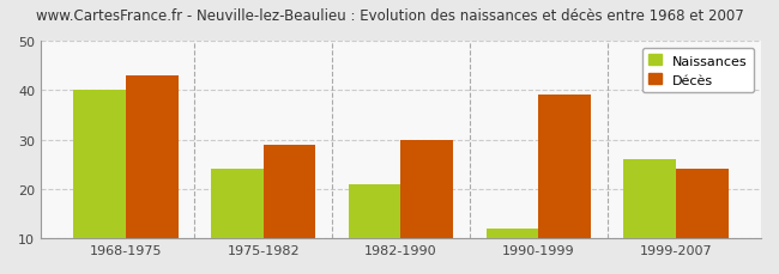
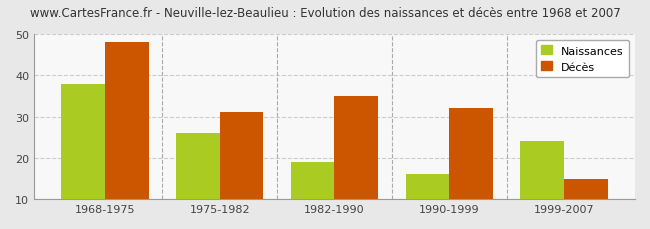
Naissances/1968-1975: 40 -> 38
Décès/1968-1975: 43 -> 48
Naissances/1975-1982: 24 -> 26
Décès/1975-1982: 29 -> 31
Naissances/1982-1990: 21 -> 19
Décès/1982-1990: 30 -> 35
Naissances/1990-1999: 12 -> 16
Décès/1990-1999: 39 -> 32
Naissances/1999-2007: 26 -> 24
Décès/1999-2007: 24 -> 15
